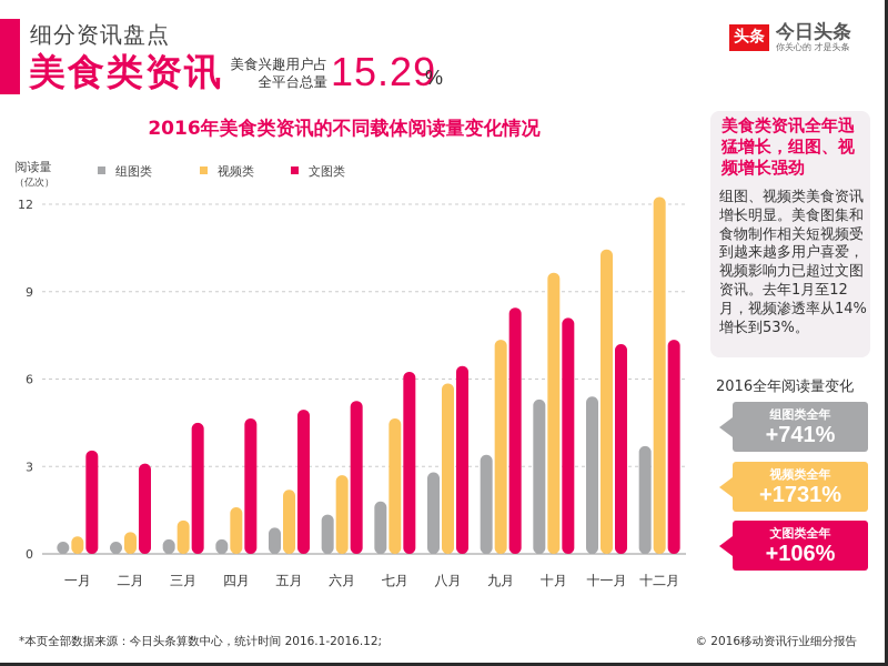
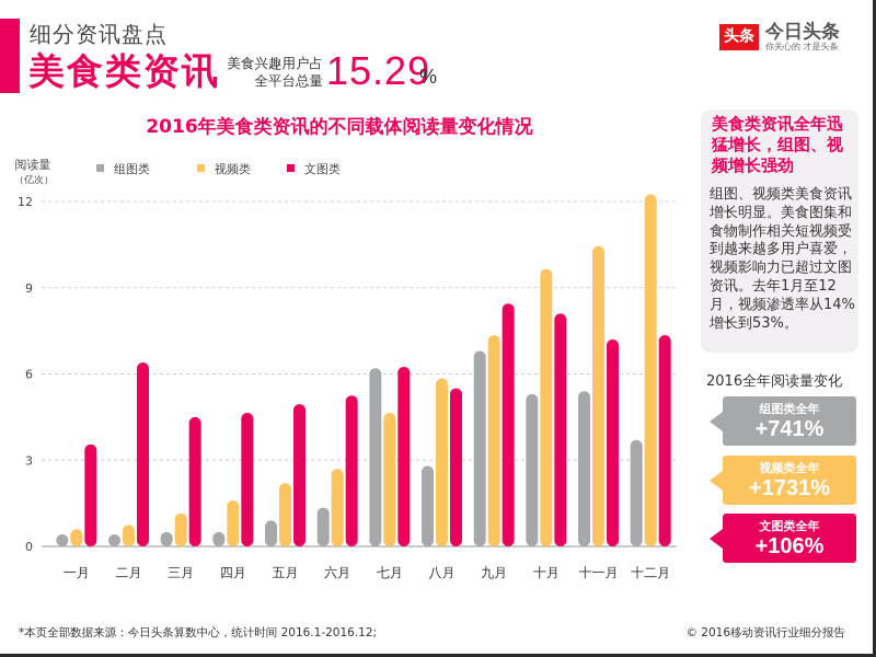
文图类/二月: 3.1 -> 6.4
组图类/七月: 1.8 -> 6.2
文图类/八月: 6.5 -> 5.5
组图类/九月: 3.4 -> 6.8
